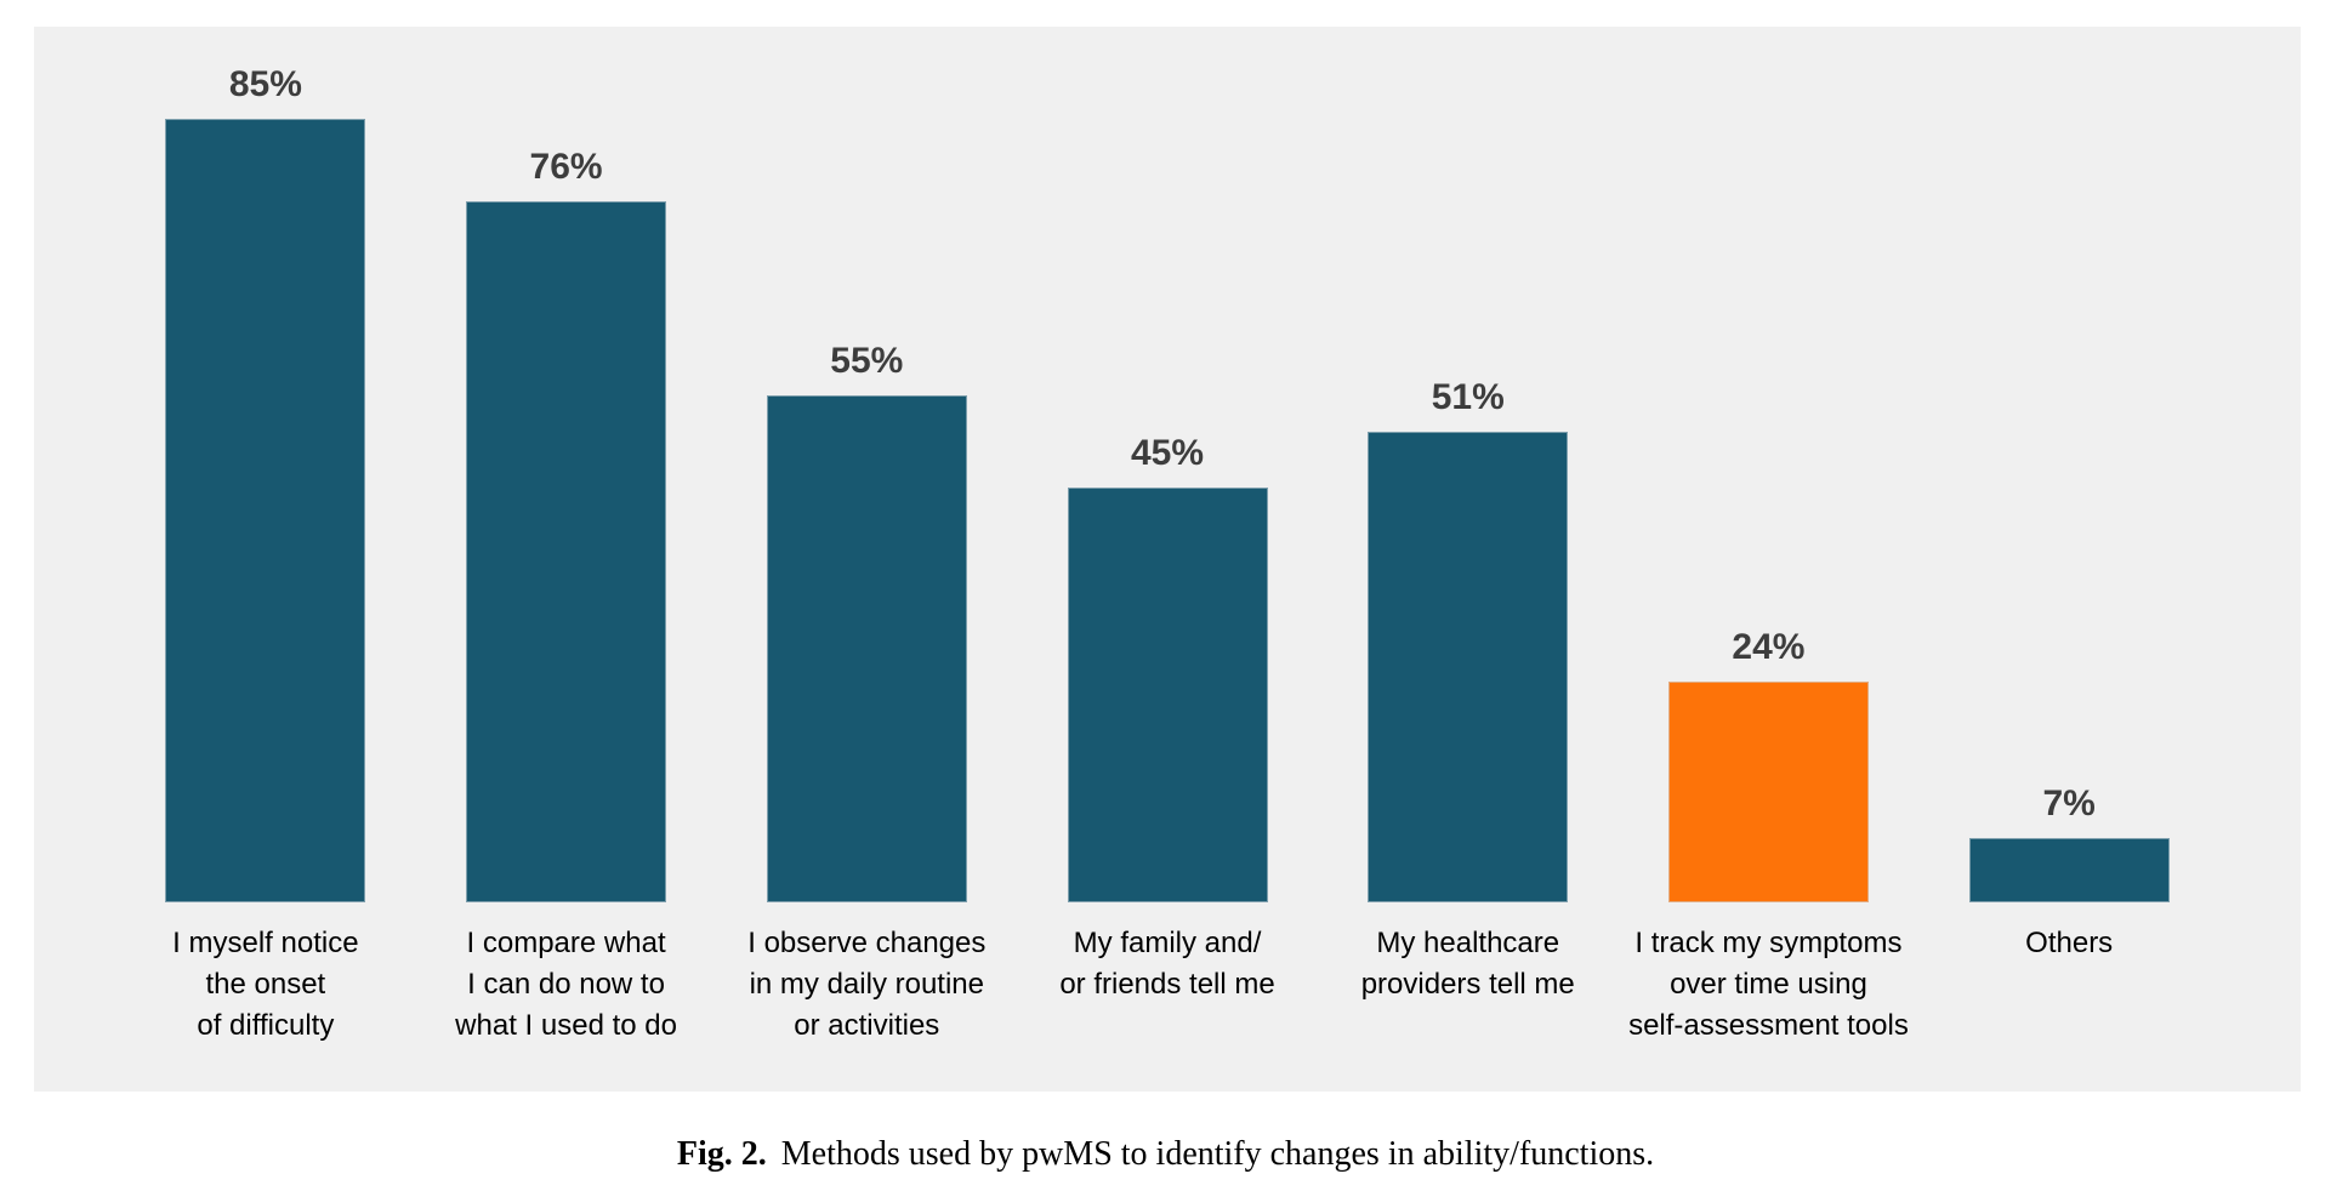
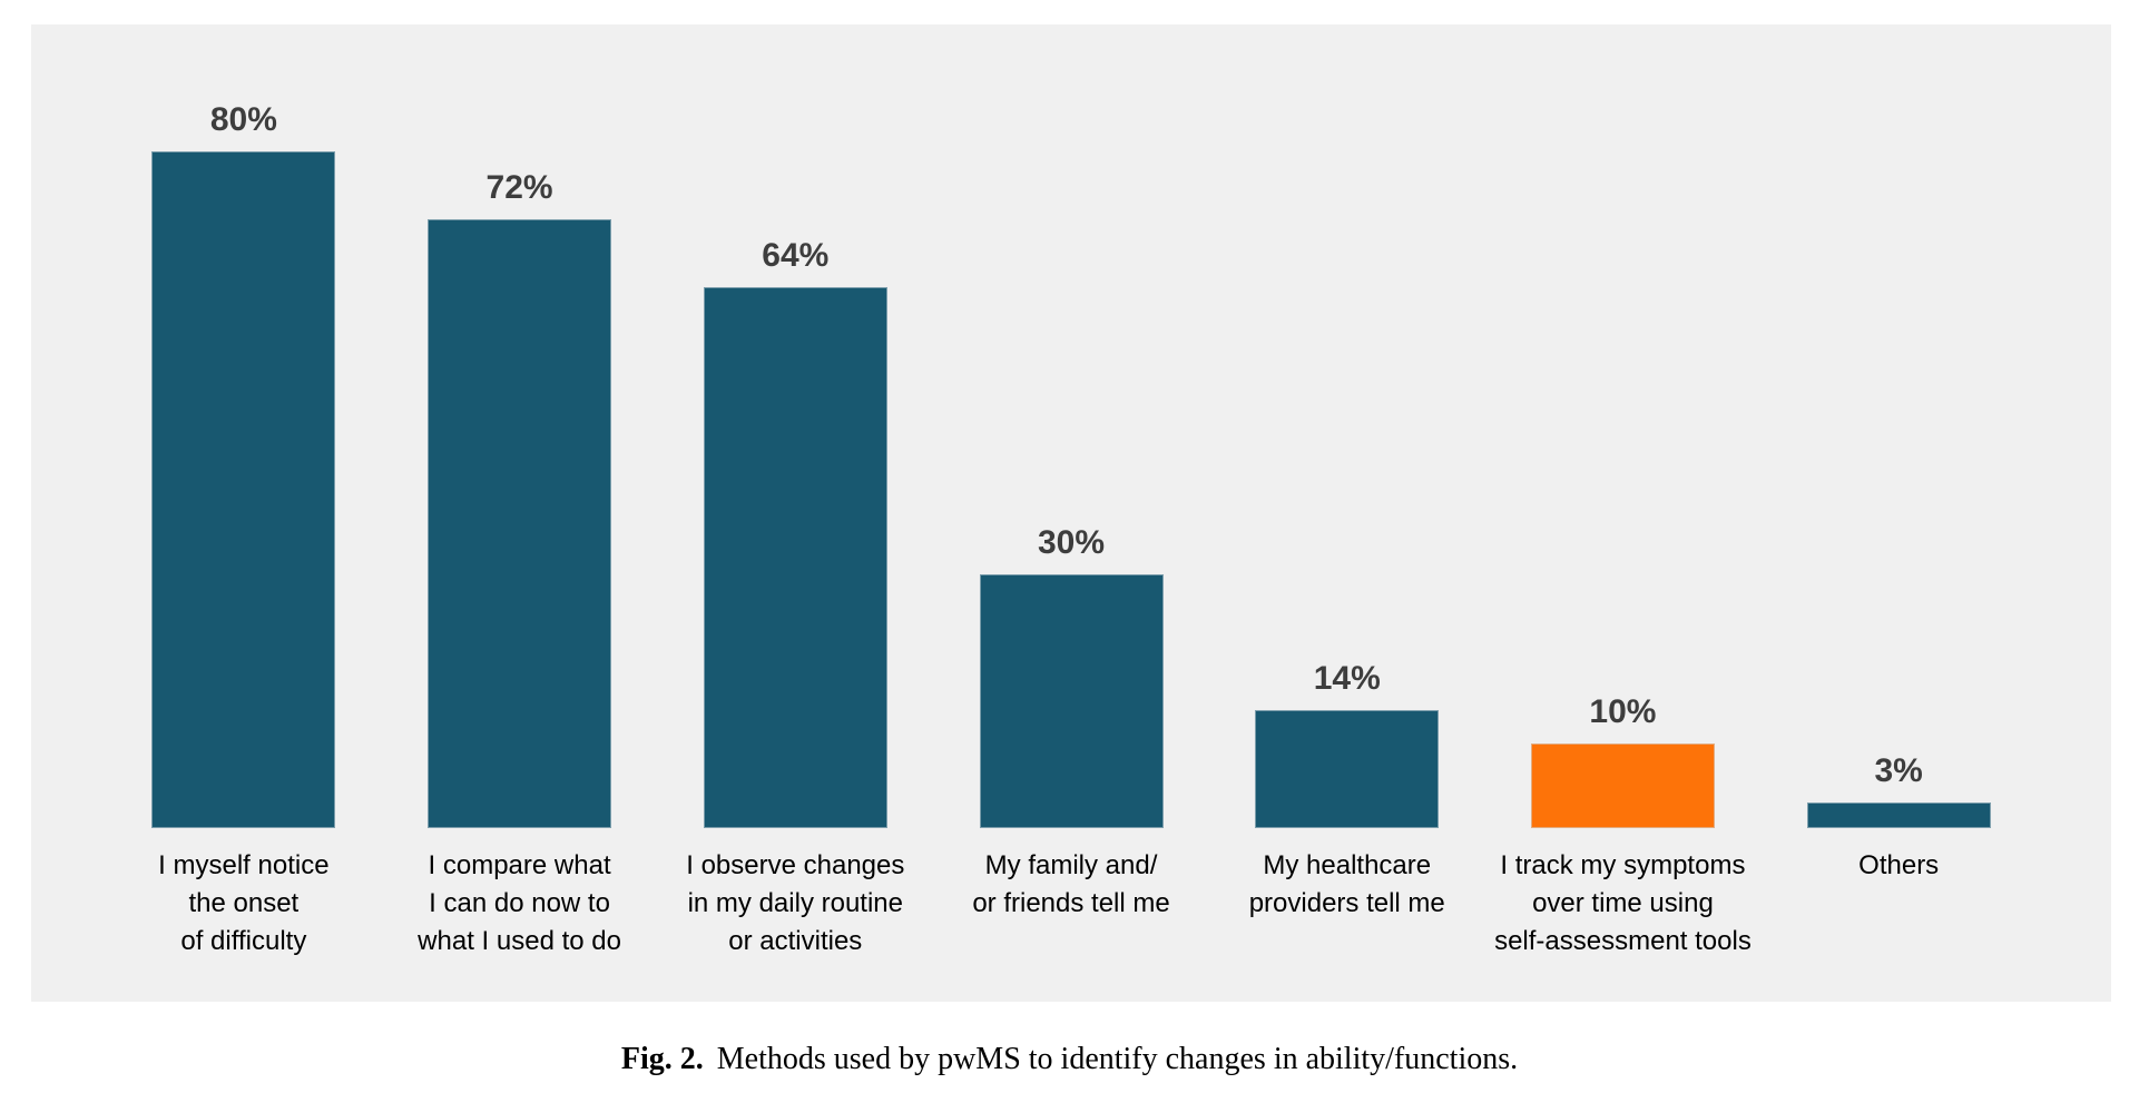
I myself notice the onset of difficulty: 85% -> 80%
I compare what I can do now to what I used to do: 76% -> 72%
I observe changes in my daily routine or activities: 55% -> 64%
My family and/ or friends tell me: 45% -> 30%
My healthcare providers tell me: 51% -> 14%
I track my symptoms over time using self-assessment tools: 24% -> 10%
Others: 7% -> 3%
